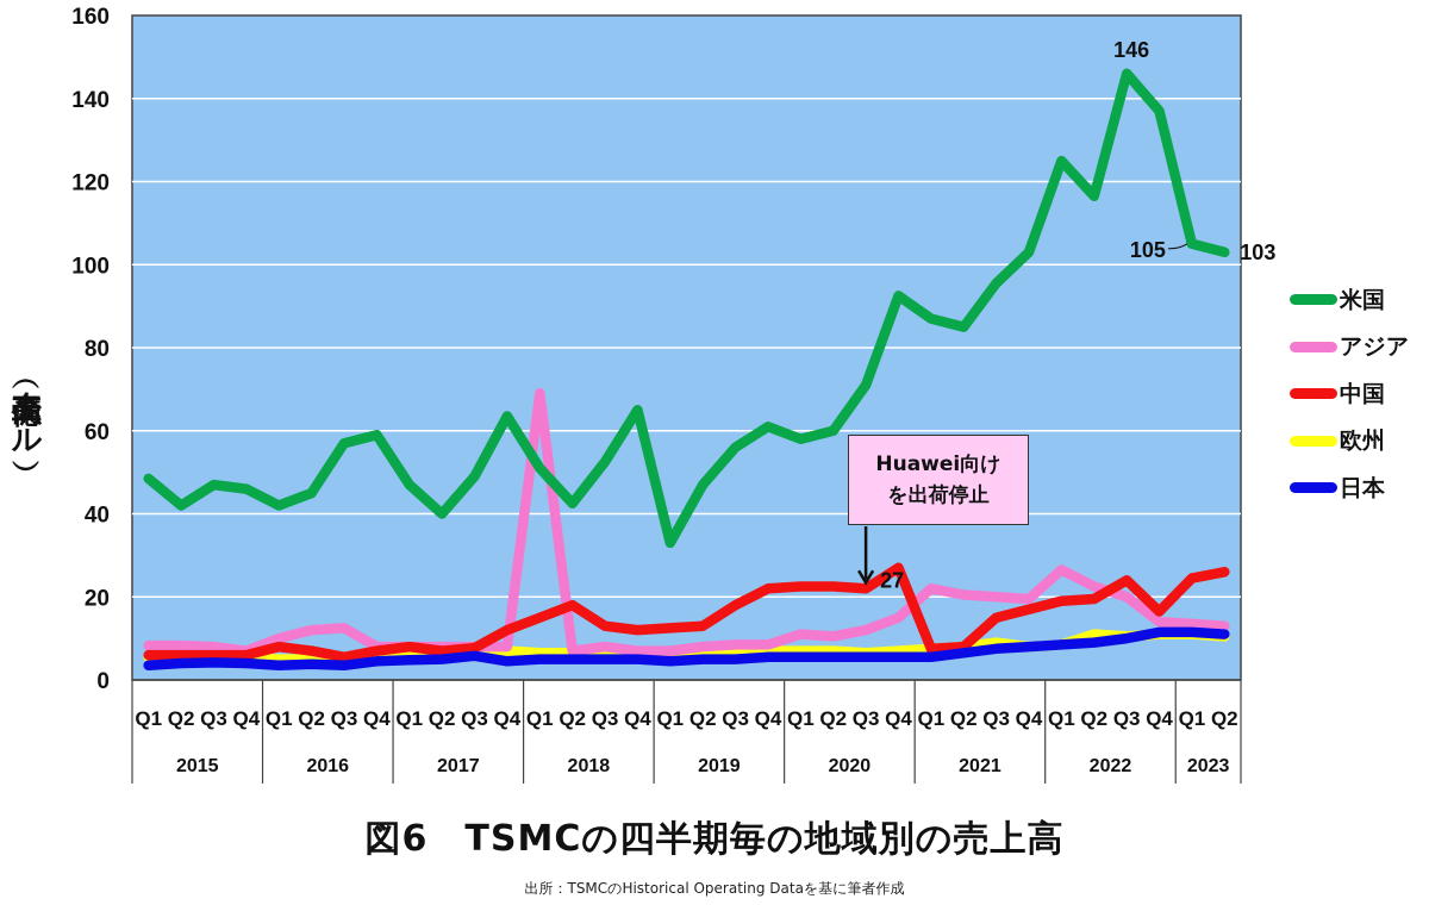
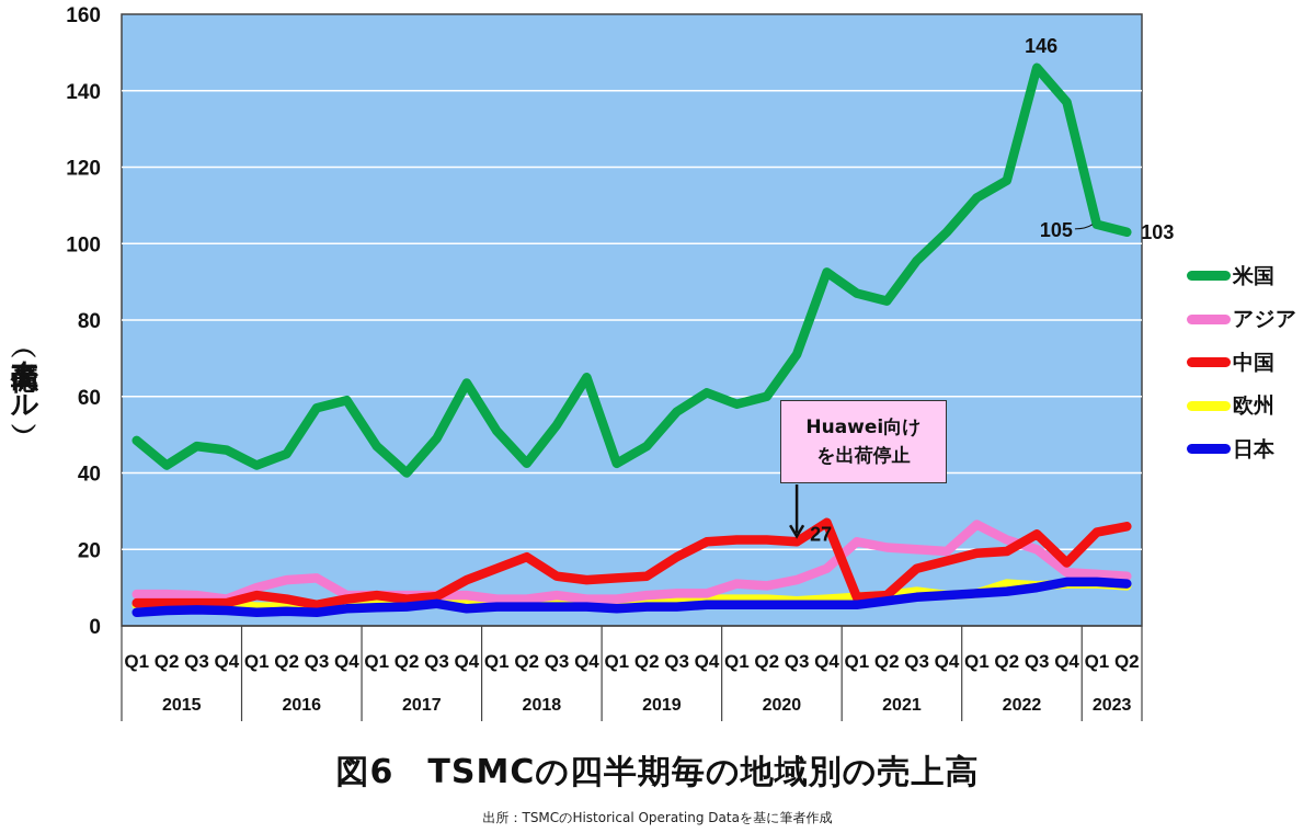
アジア/2018Q1: 69 -> 7
米国/2019Q1: 33 -> 42
米国/2022Q1: 125 -> 112
